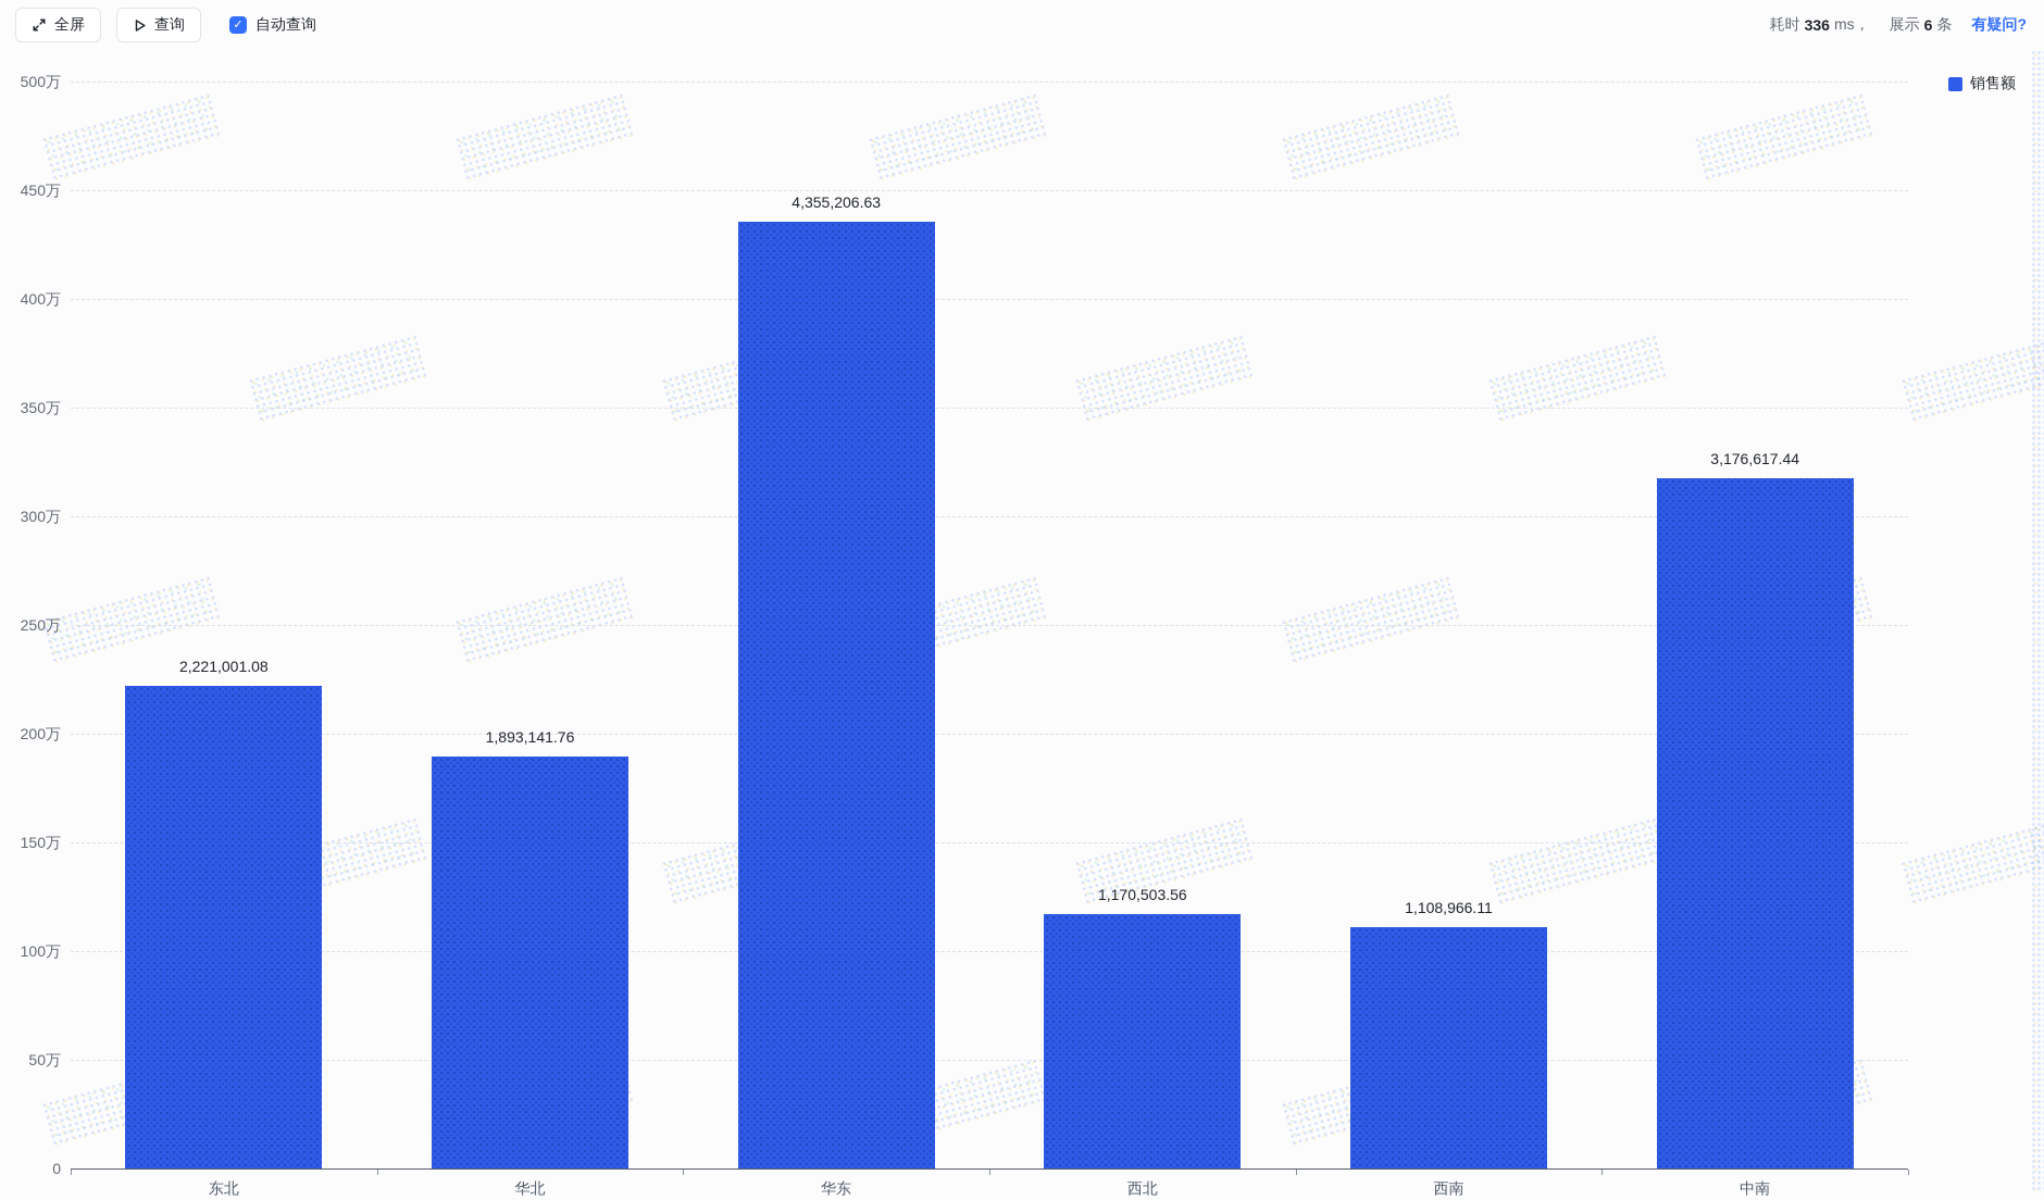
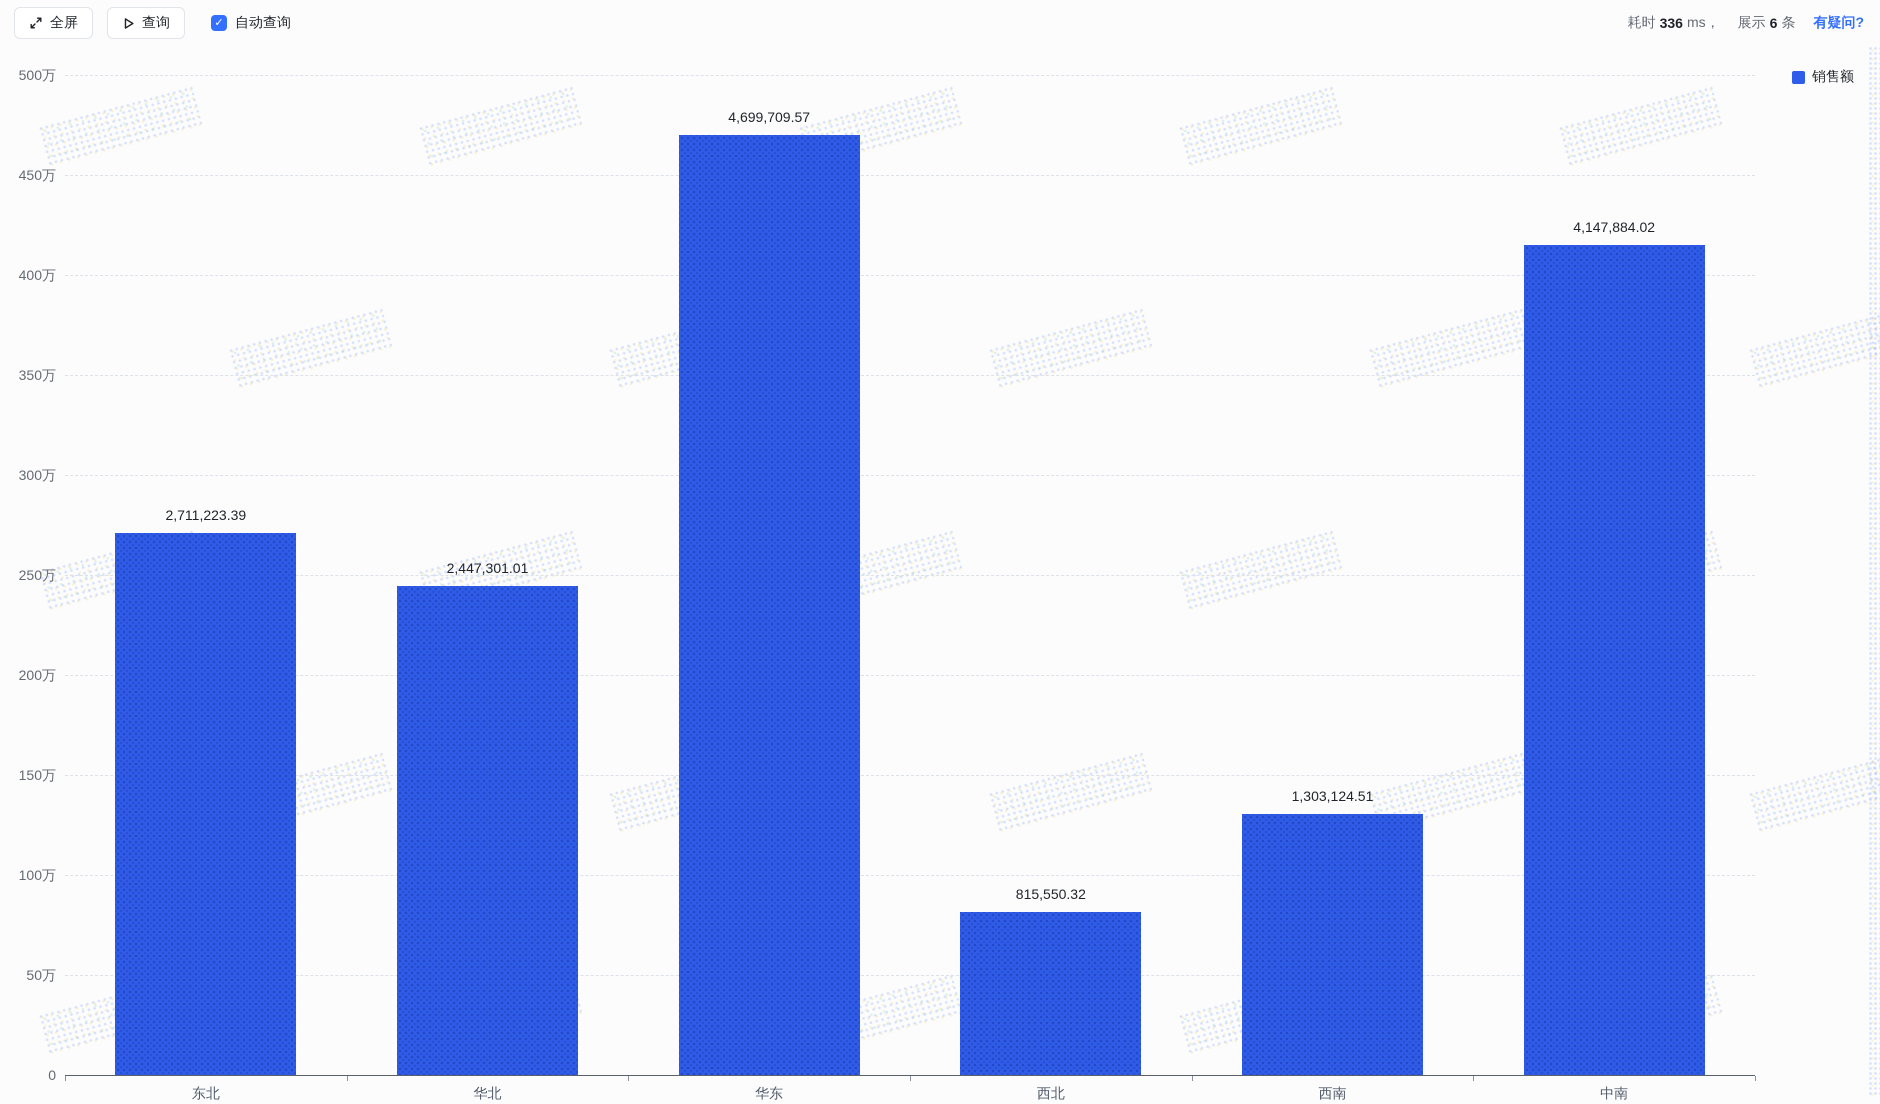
东北: 2,221,001.08 -> 2,711,223.39
华北: 1,893,141.76 -> 2,447,301.01
华东: 4,355,206.63 -> 4,699,709.57
西北: 1,170,503.56 -> 815,550.32
西南: 1,108,966.11 -> 1,303,124.51
中南: 3,176,617.44 -> 4,147,884.02
